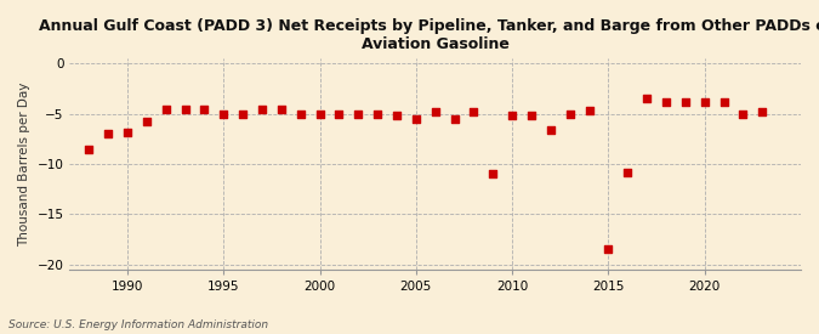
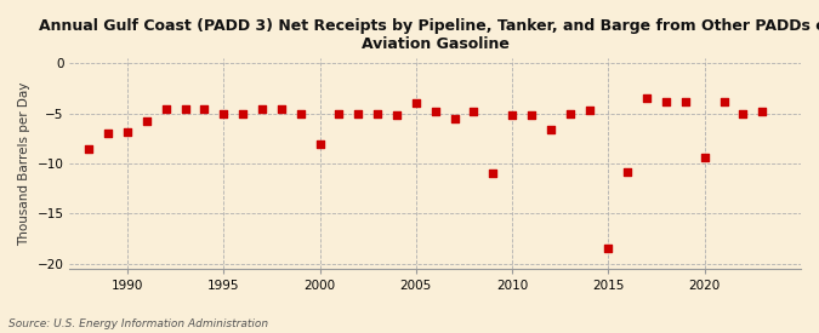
2000: -5.0 -> -8.0
2005: -5.5 -> -4.0
2020: -3.8 -> -9.4
